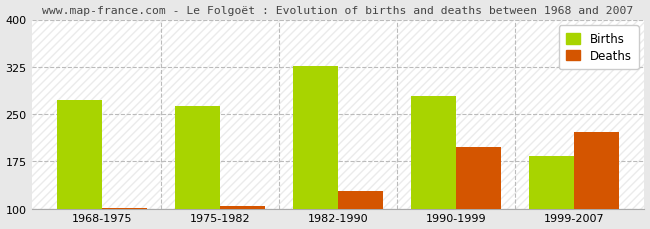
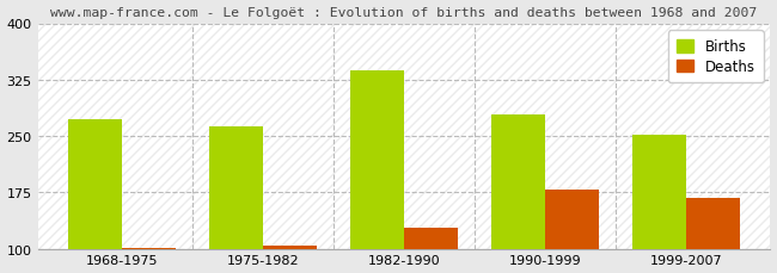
Births/1982-1990: 326 -> 338
Deaths/1990-1999: 198 -> 178
Births/1999-2007: 184 -> 251
Deaths/1999-2007: 222 -> 168
